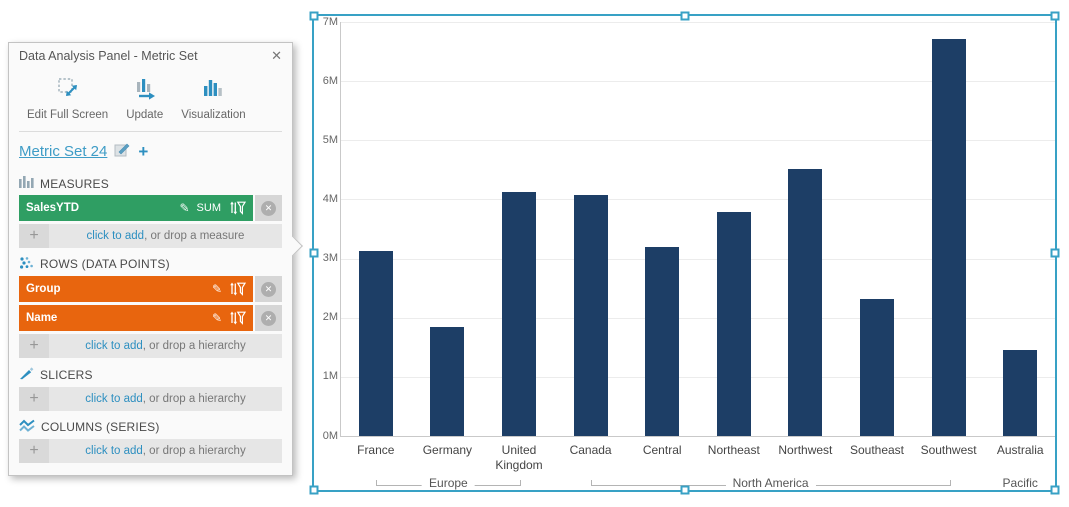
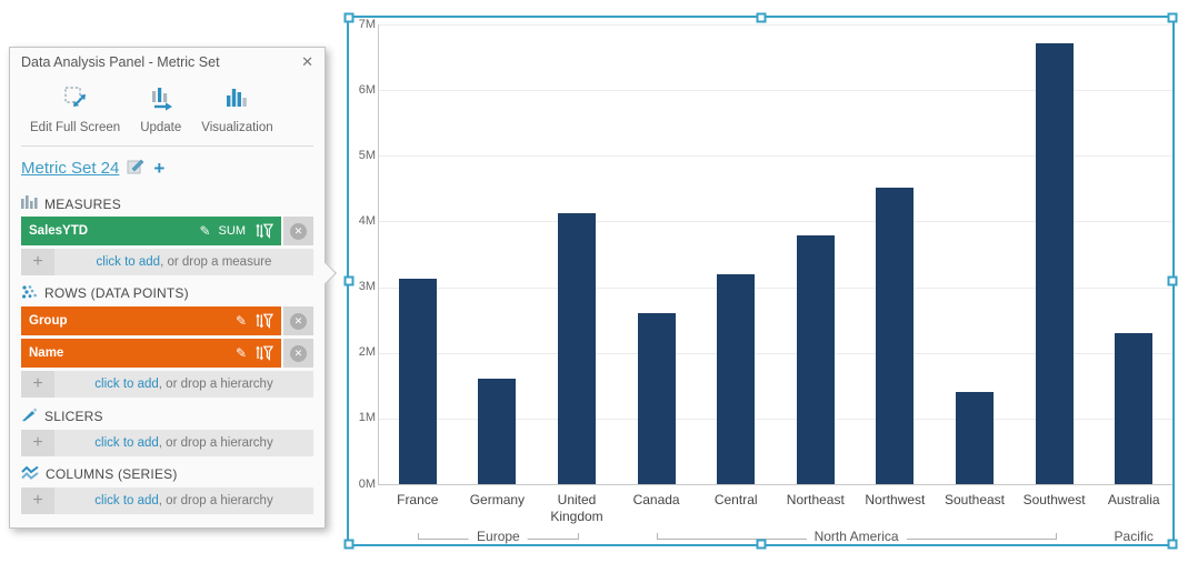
Germany: 1.8M -> 1.6M
Canada: 4.1M -> 2.6M
Southeast: 2.3M -> 1.4M
Australia: 1.4M -> 2.3M
